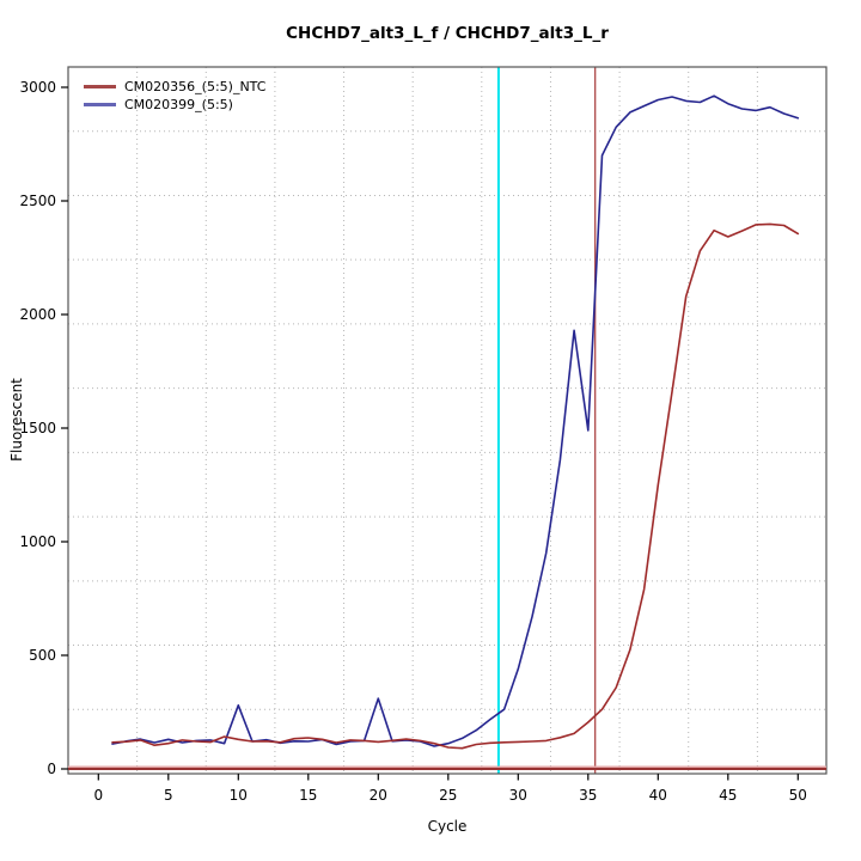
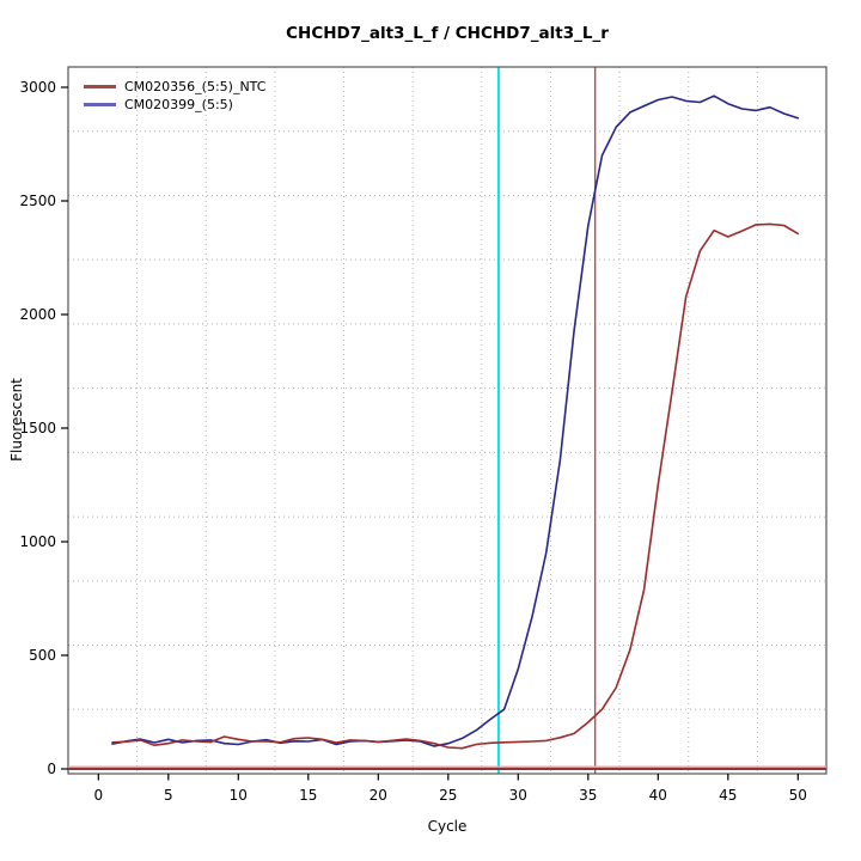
CM020399_(5:5)/10: 280 -> 110
CM020399_(5:5)/20: 310 -> 120
CM020399_(5:5)/35: 1490 -> 2390
